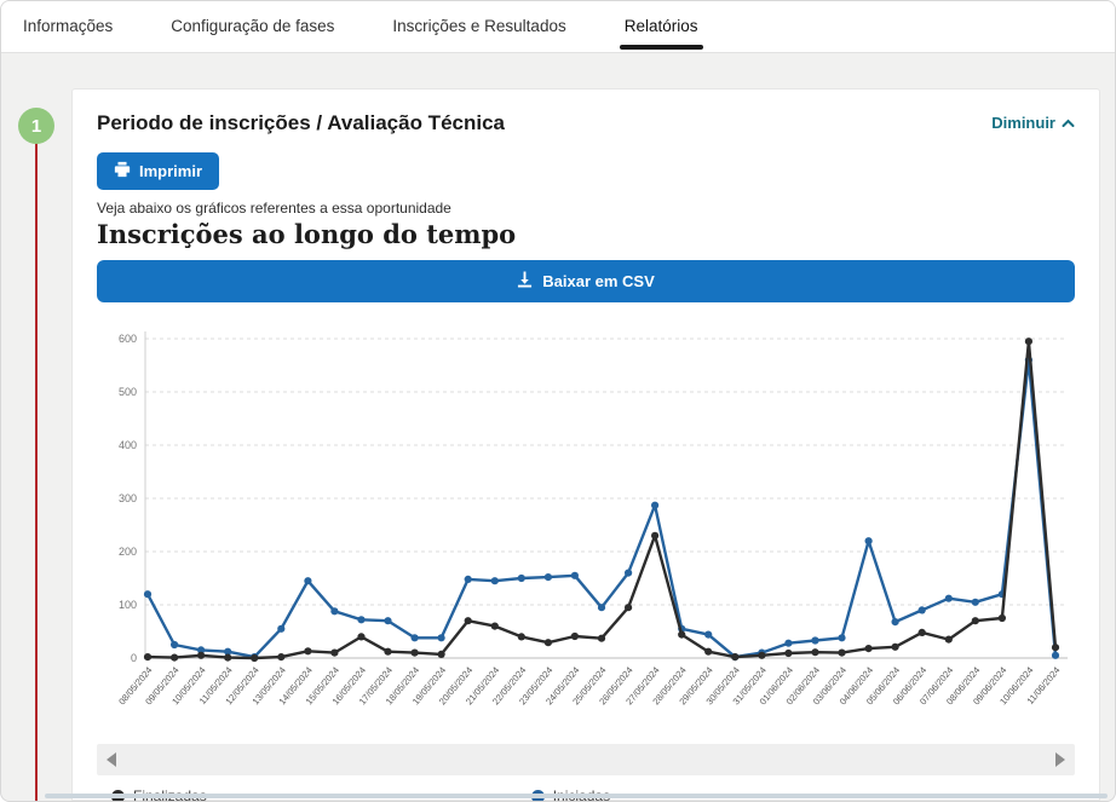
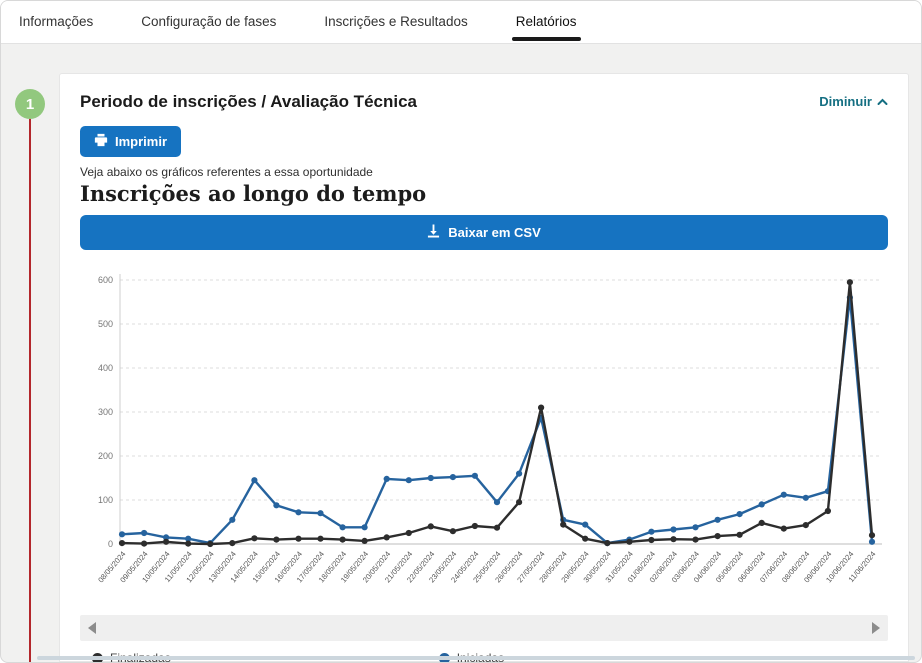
Iniciadas/08/05/2024: 120 -> 20
Finalizadas/16/05/2024: 40 -> 10
Finalizadas/20/05/2024: 70 -> 20
Finalizadas/21/05/2024: 60 -> 20
Finalizadas/27/05/2024: 230 -> 310
Iniciadas/04/06/2024: 220 -> 60
Finalizadas/08/06/2024: 70 -> 40
